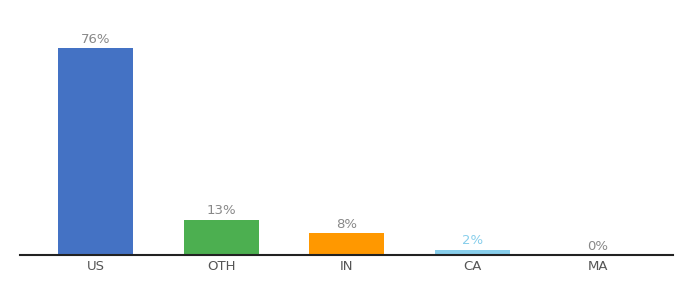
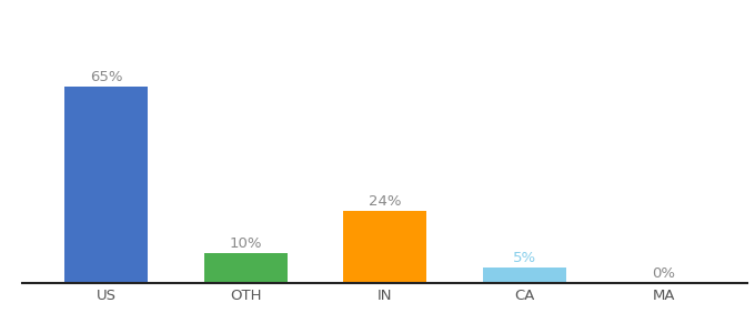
US: 76% -> 65%
OTH: 13% -> 10%
IN: 8% -> 24%
CA: 2% -> 5%
